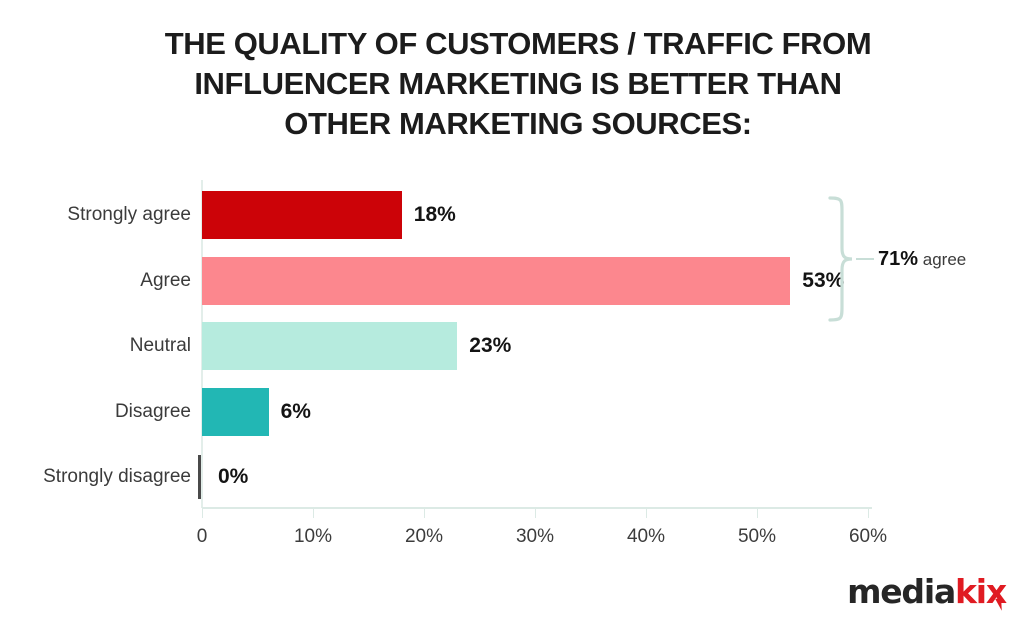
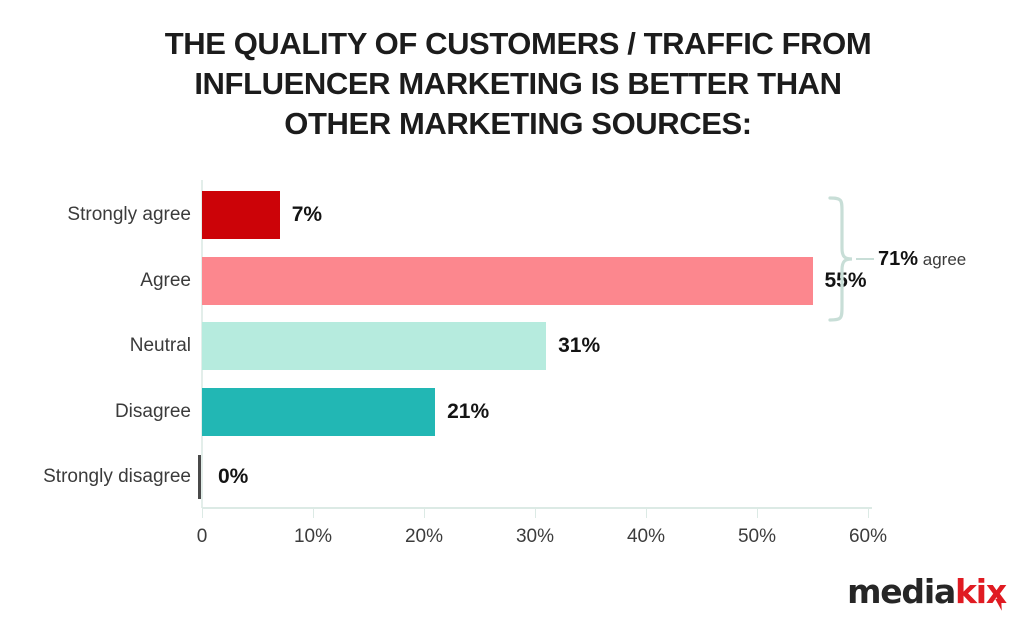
Strongly agree: 18% -> 7%
Agree: 53% -> 55%
Neutral: 23% -> 31%
Disagree: 6% -> 21%
